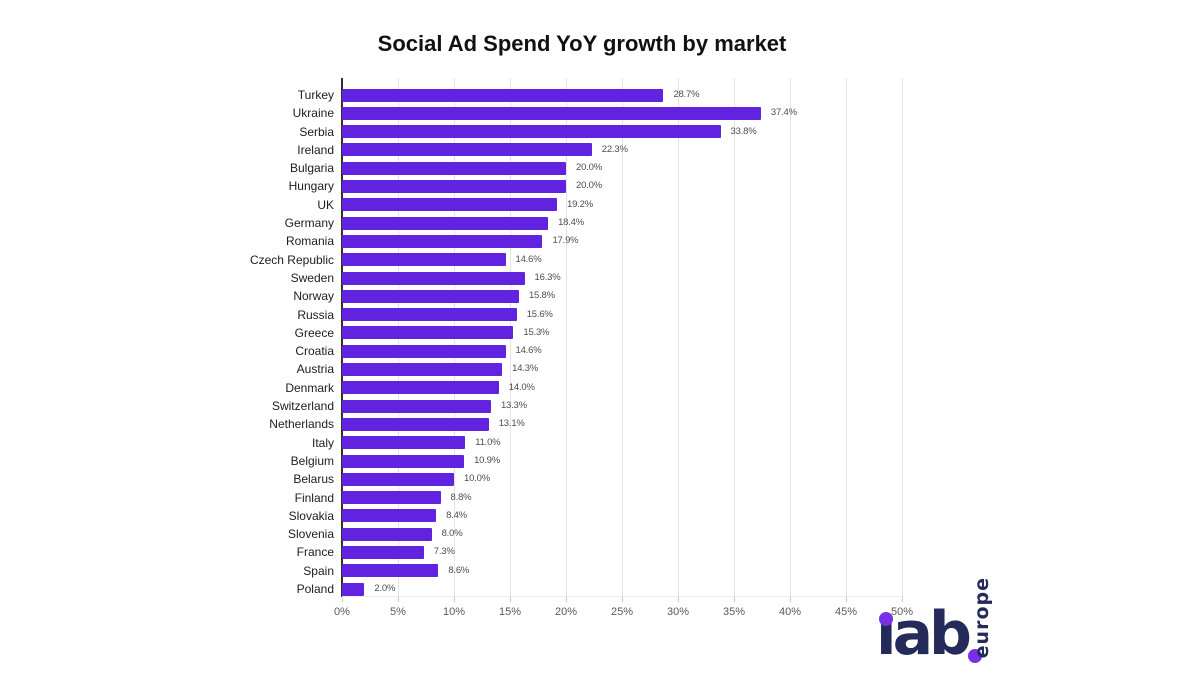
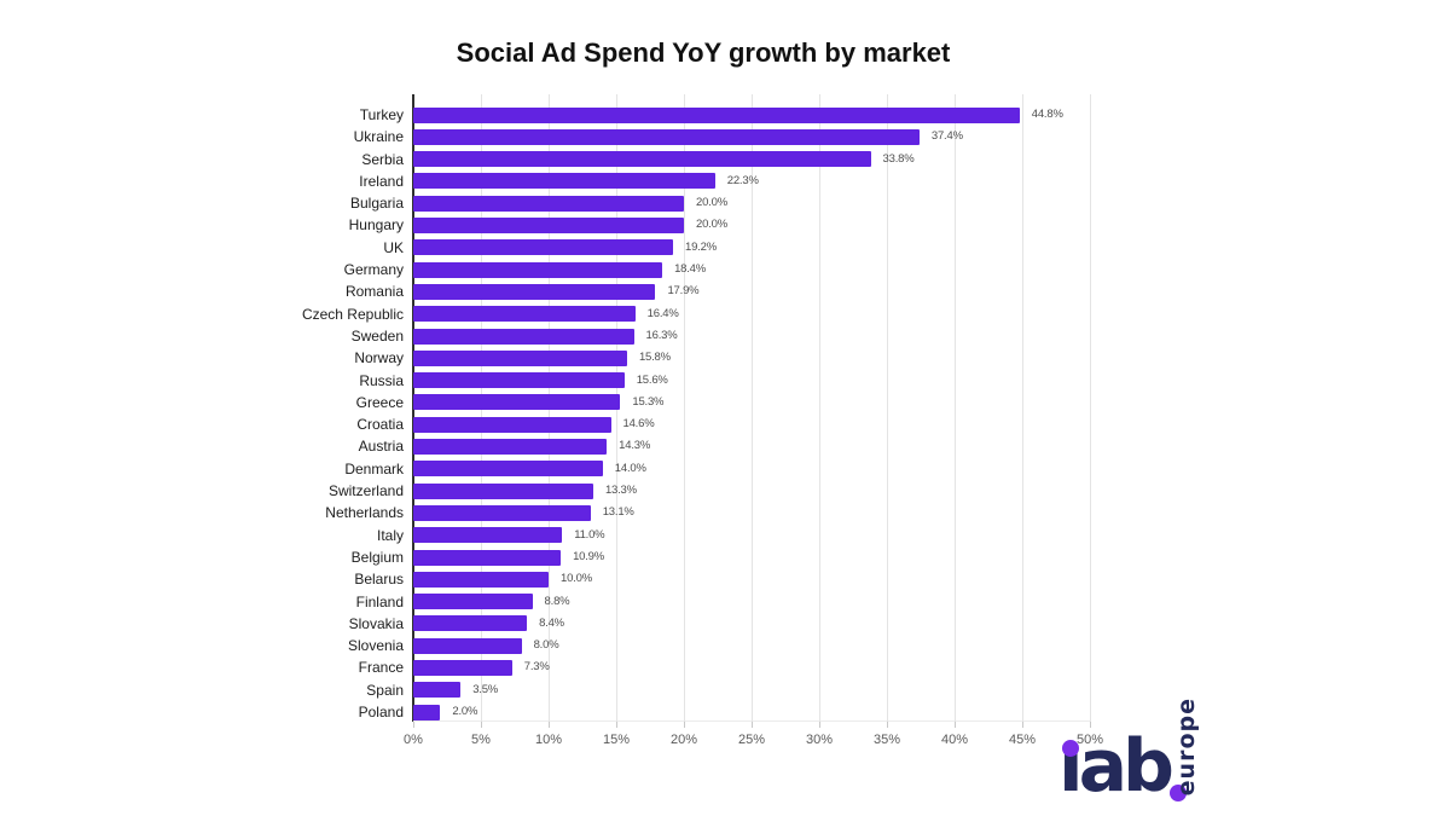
Turkey: 28.7% -> 44.8%
Czech Republic: 14.6% -> 16.4%
Spain: 8.6% -> 3.5%
